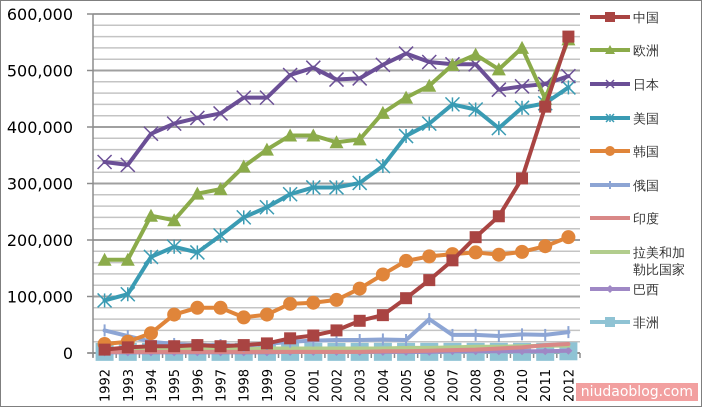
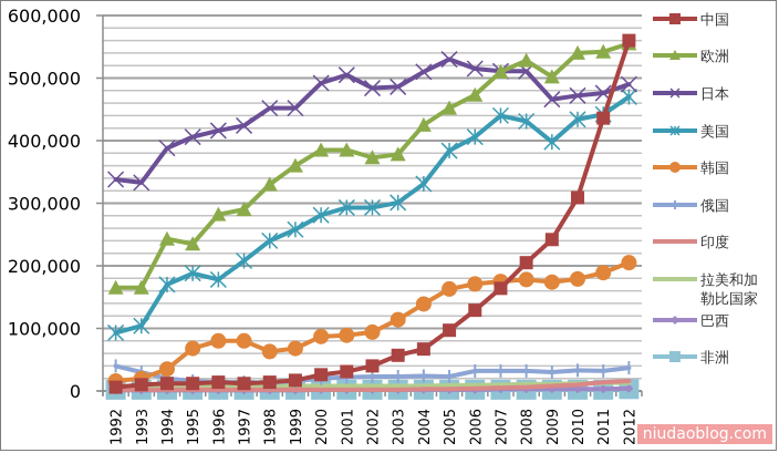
俄国/2006: 60000 -> 30000
欧洲/2011: 450000 -> 540000
